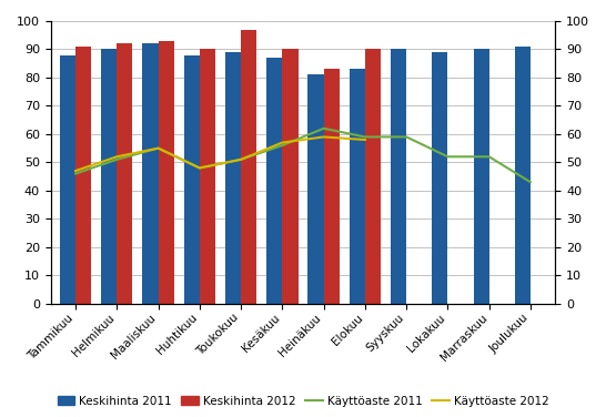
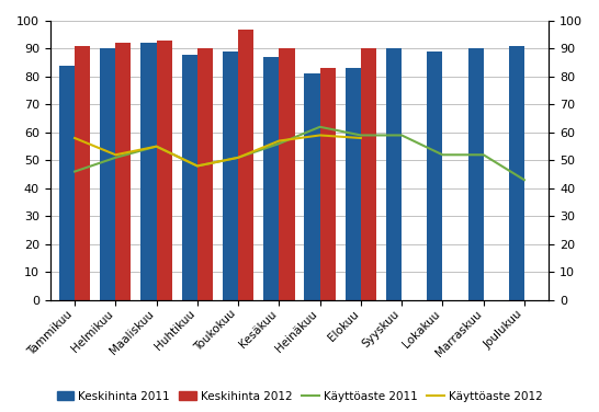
Keskihinta 2011/Tammikuu: 88 -> 84
Käyttöaste 2012/Tammikuu: 47 -> 58
